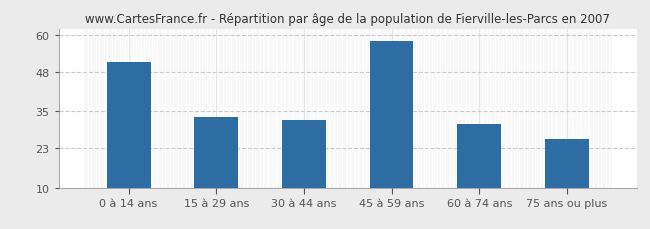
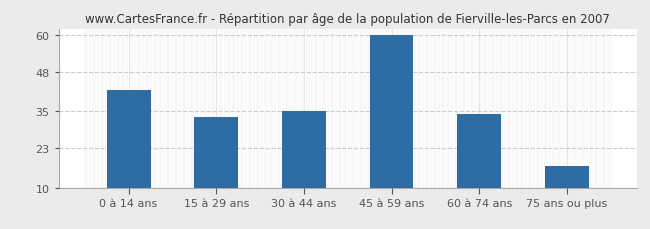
0 à 14 ans: 51 -> 42
30 à 44 ans: 32 -> 35
45 à 59 ans: 58 -> 60
60 à 74 ans: 31 -> 34
75 ans ou plus: 26 -> 17
